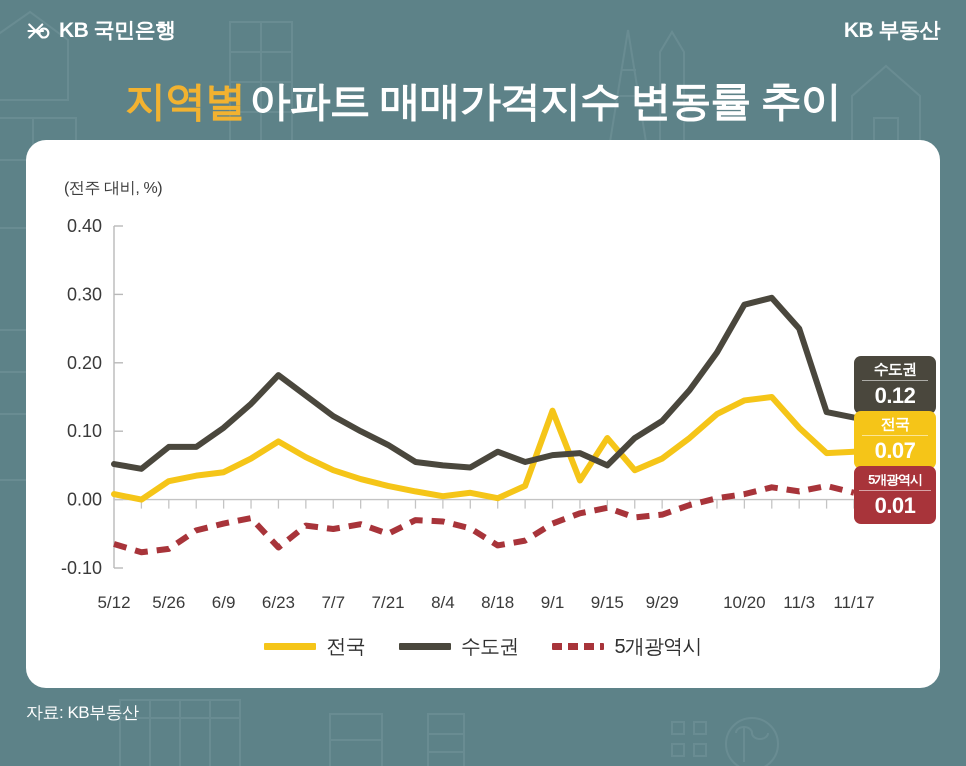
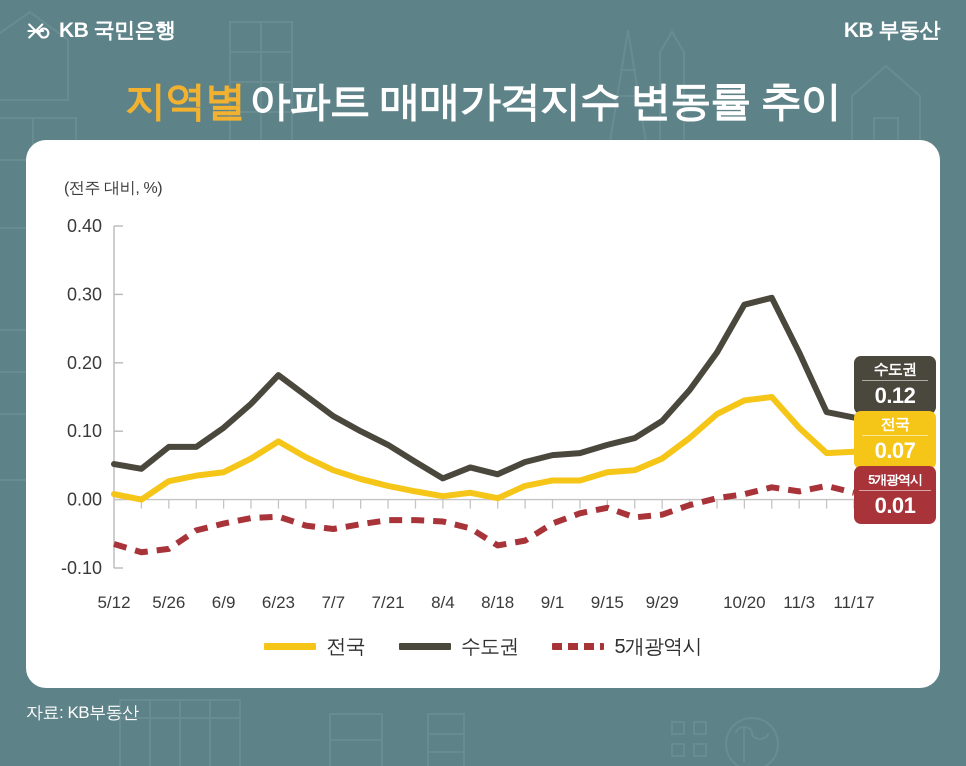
5개광역시/6/23: -0.07 -> -0.03
5개광역시/7/21: -0.05 -> -0.03
수도권/8/4: 0.05 -> 0.03
수도권/8/18: 0.07 -> 0.04
전국/9/1: 0.13 -> 0.03
전국/9/15: 0.09 -> 0.04
수도권/9/15: 0.05 -> 0.08
수도권/11/3: 0.25 -> 0.21
